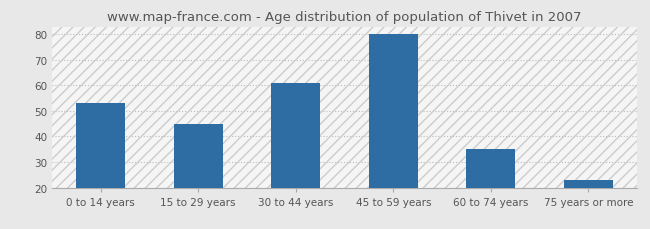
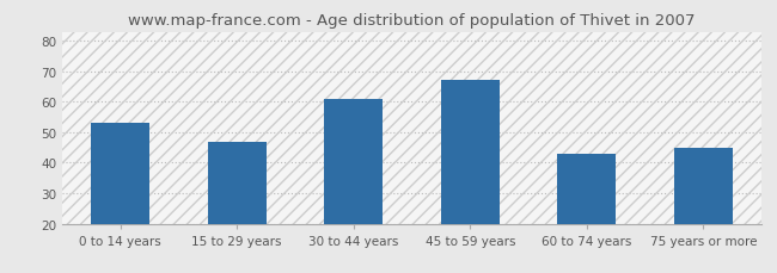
15 to 29 years: 45 -> 47
45 to 59 years: 80 -> 67
60 to 74 years: 35 -> 43
75 years or more: 23 -> 45
